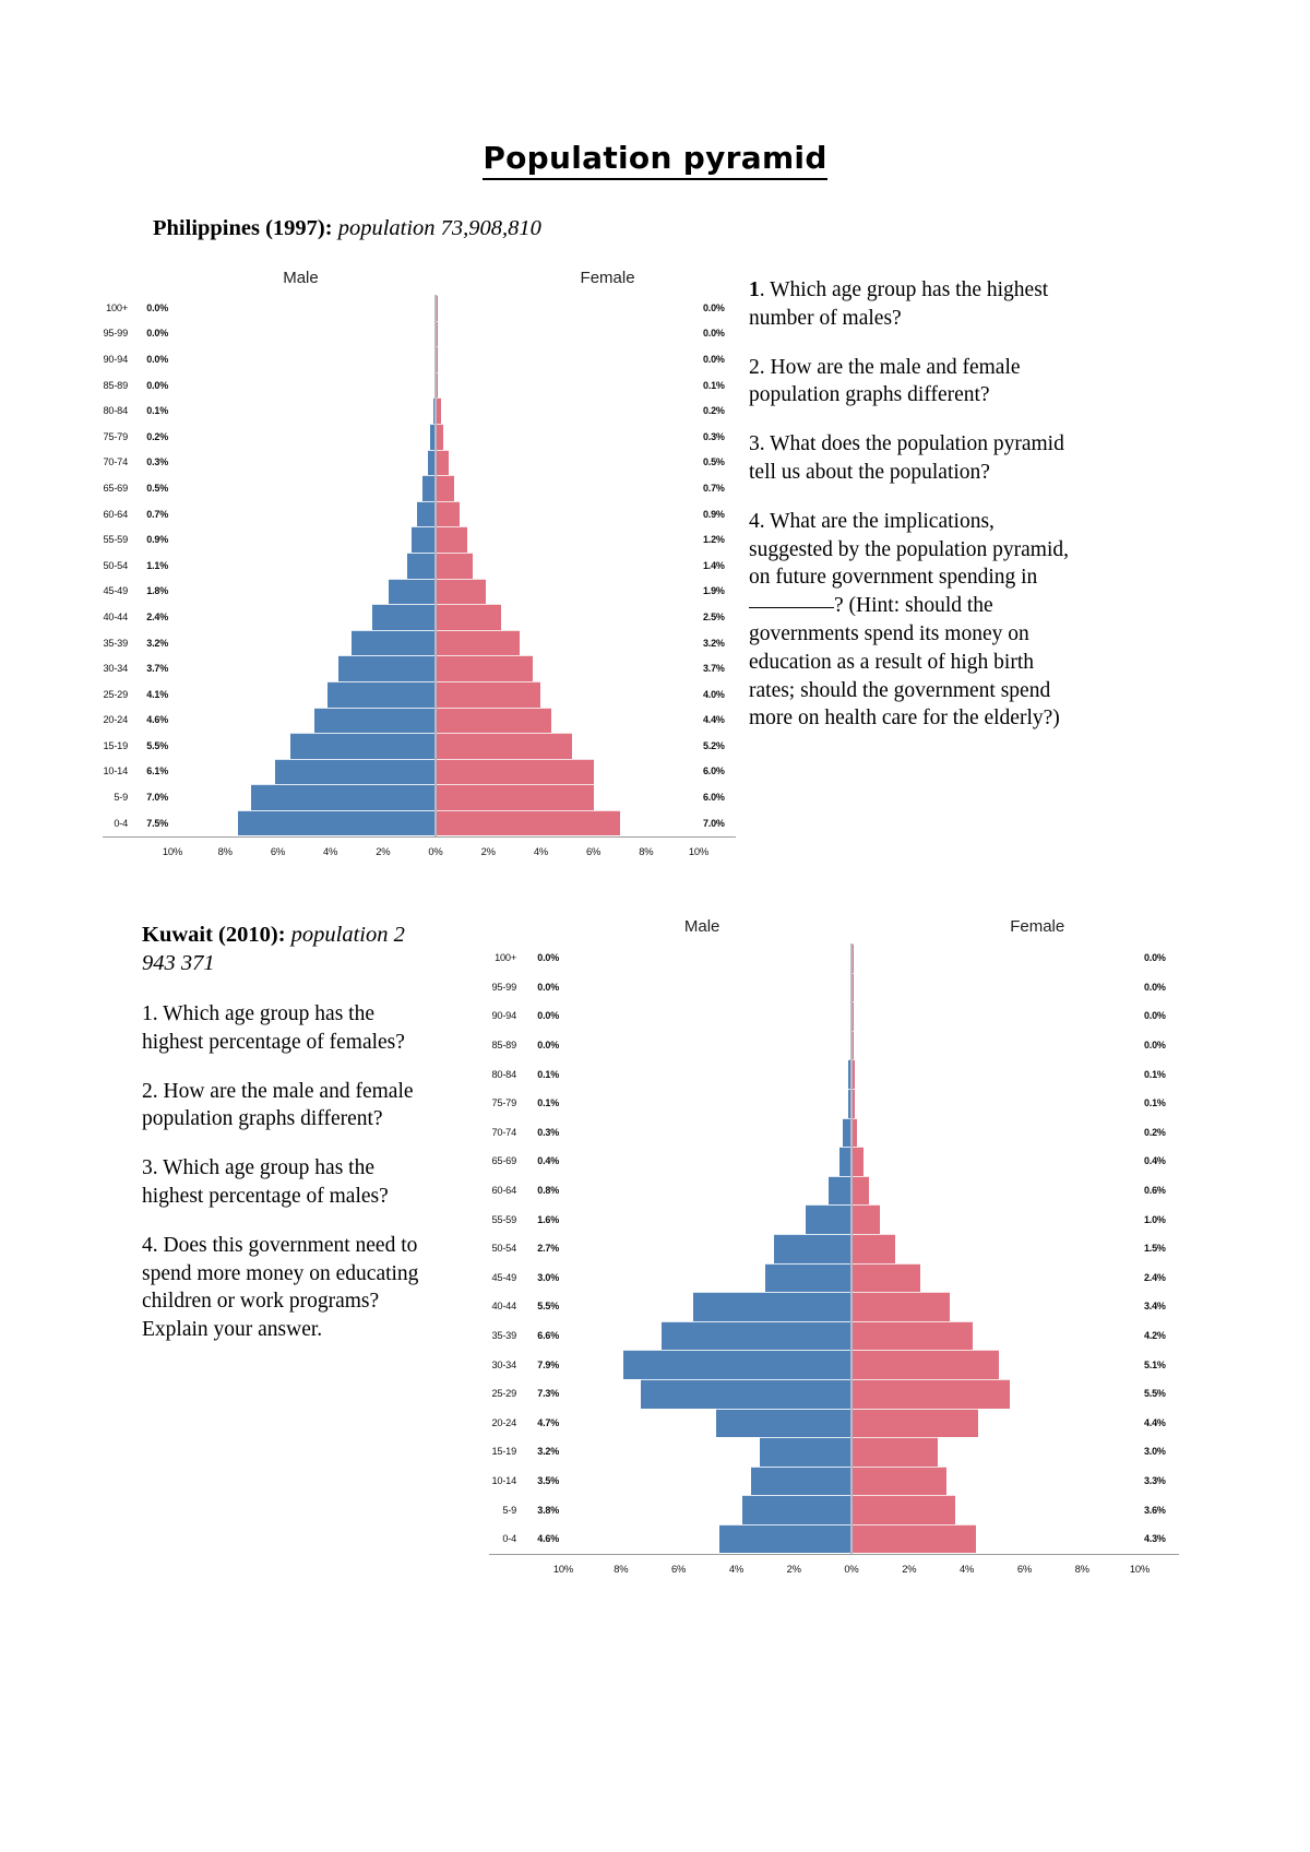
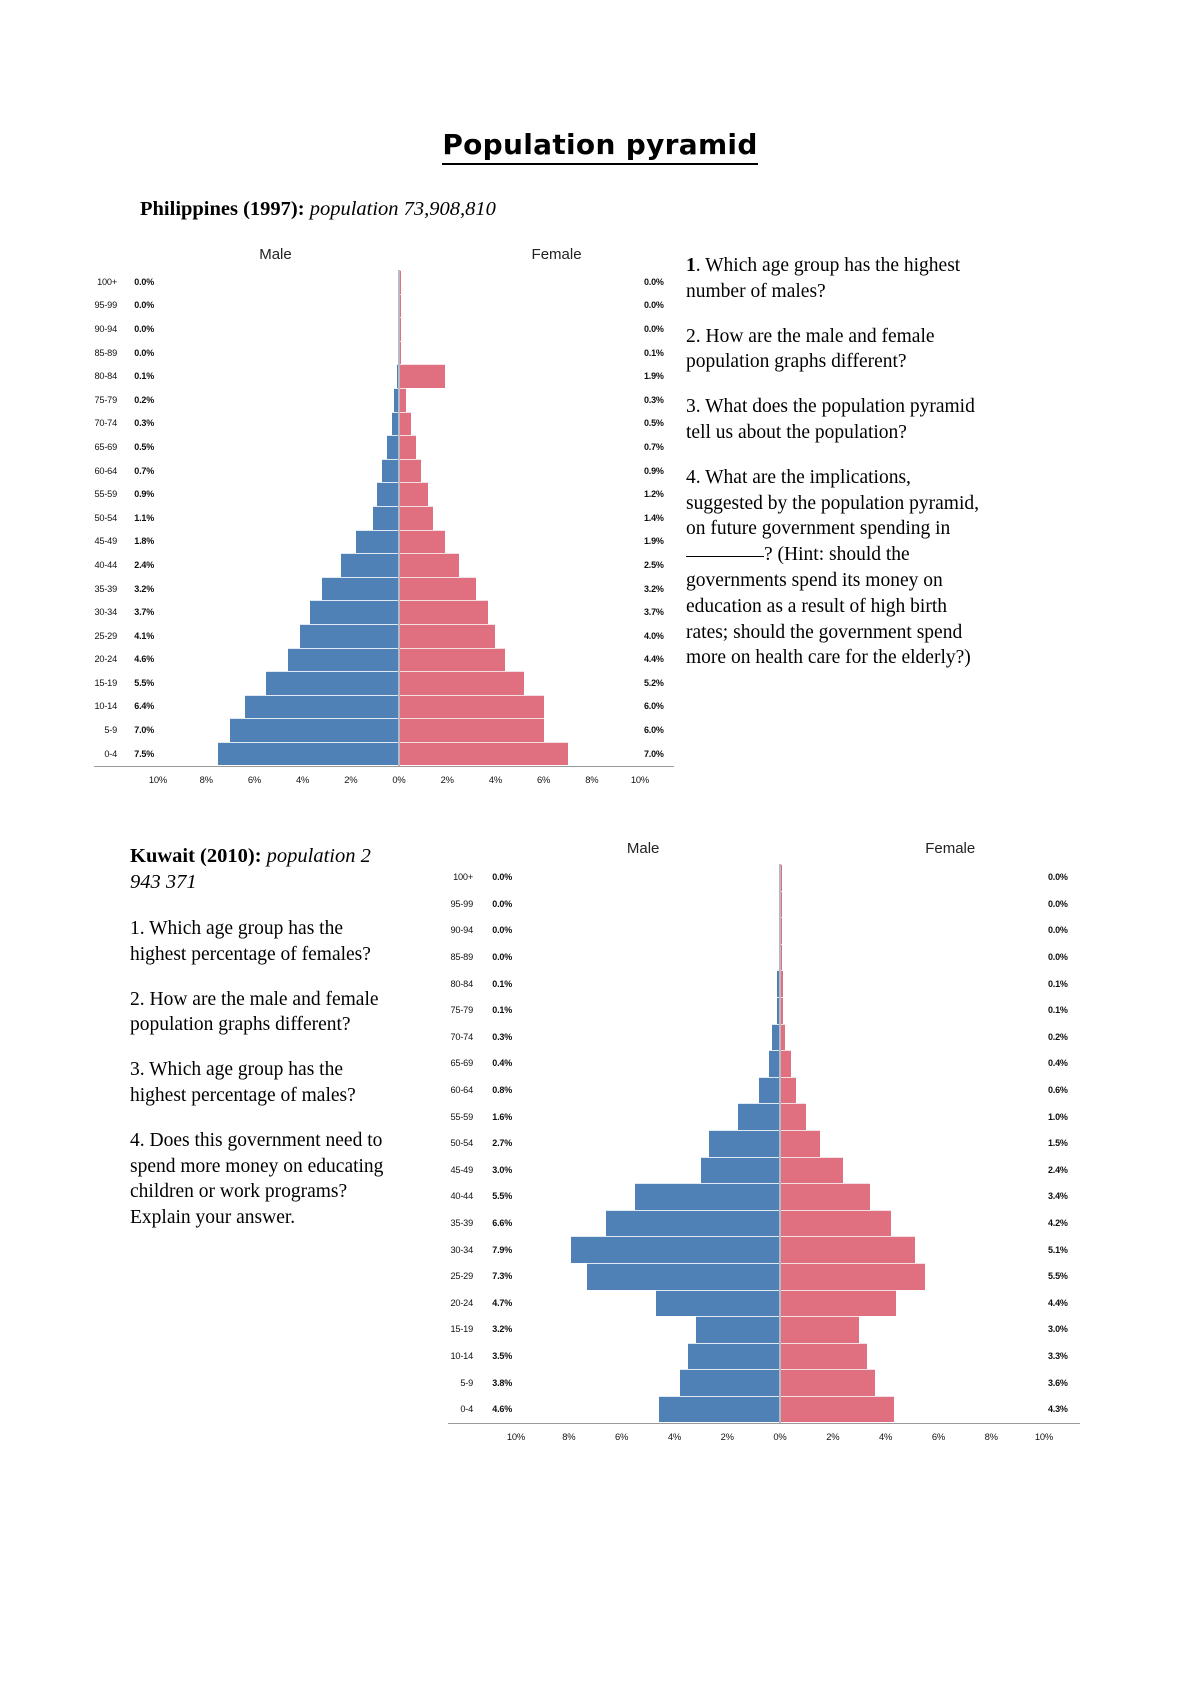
Philippines (1997): population 73,908,810/Female/80-84: 0.2% -> 1.9%
Philippines (1997): population 73,908,810/Male/10-14: 6.1% -> 6.4%
